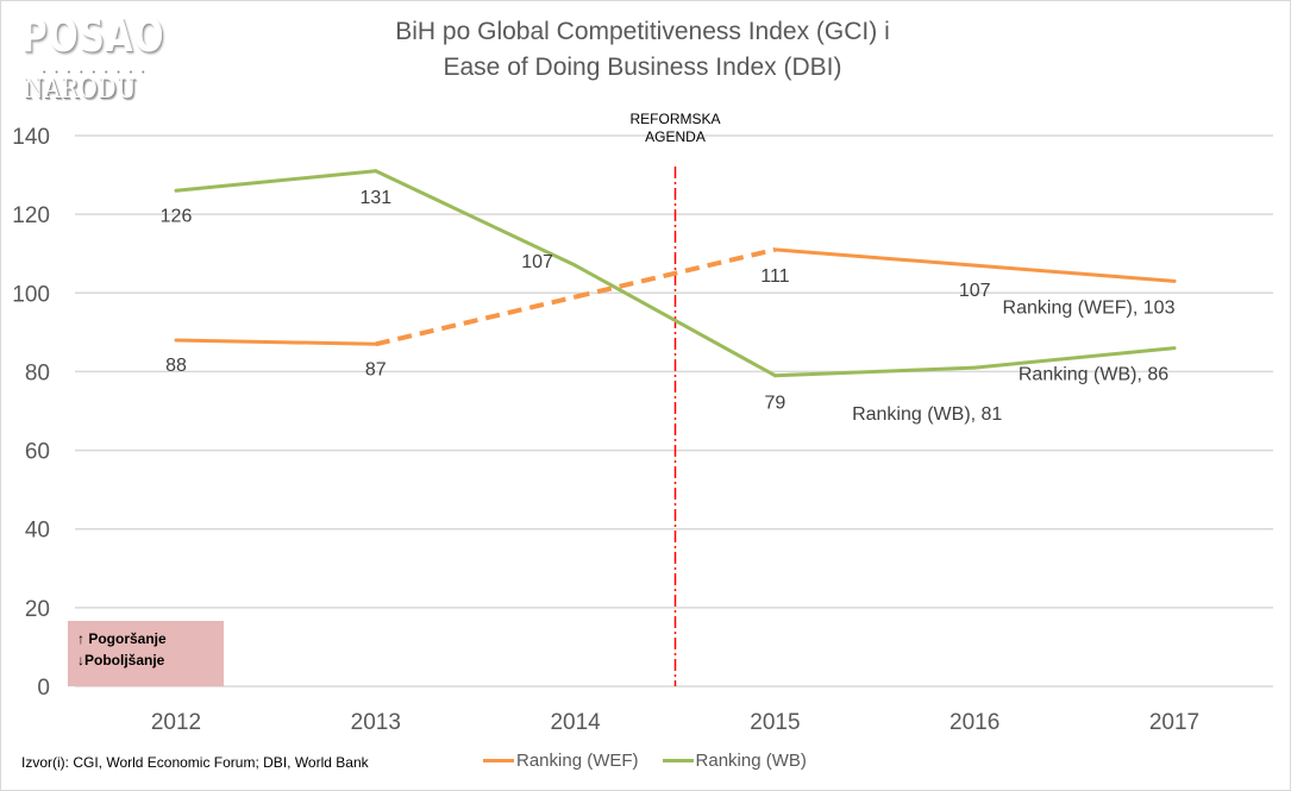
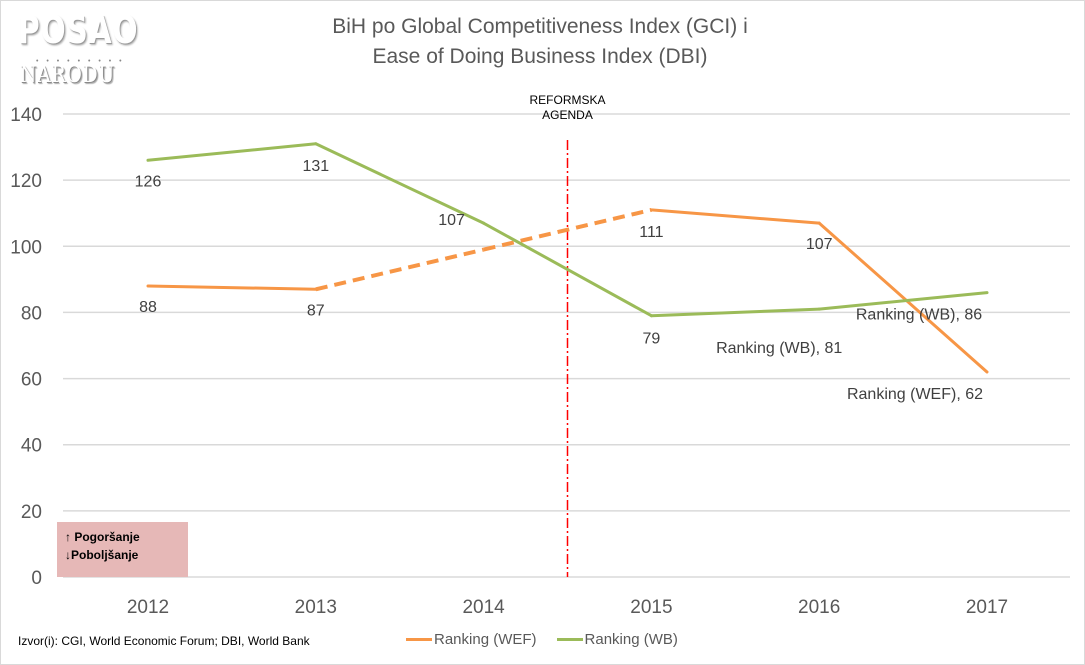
Ranking (WEF)/2017: 103 -> 62
